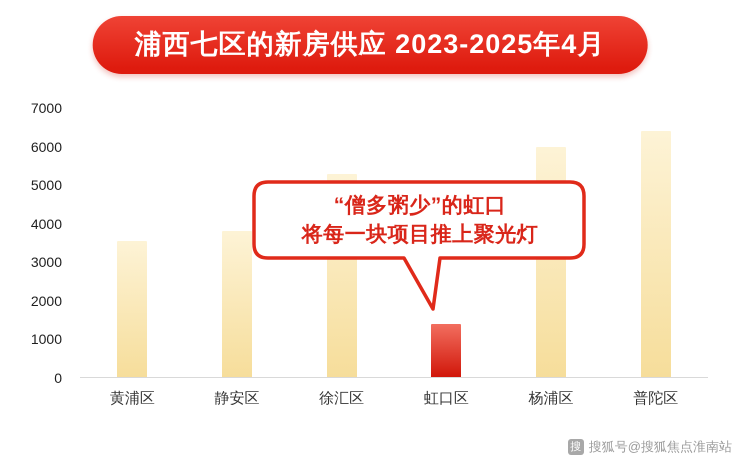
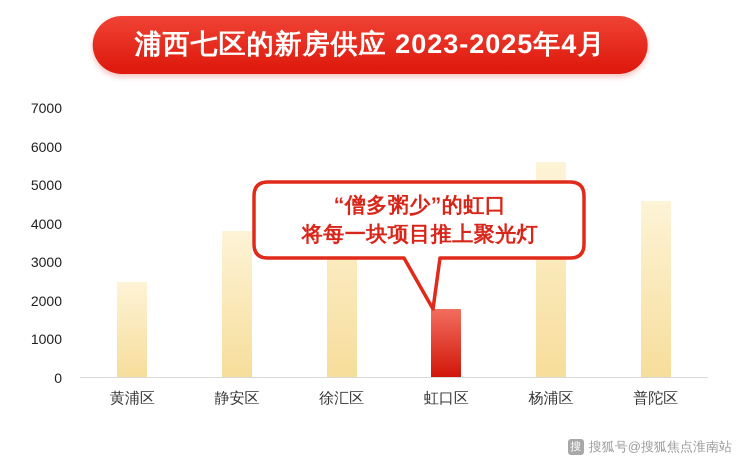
黄浦区: 3600 -> 2500
徐汇区: 5300 -> 5000
虹口区: 1400 -> 1800
杨浦区: 6000 -> 5600
普陀区: 6400 -> 4600
